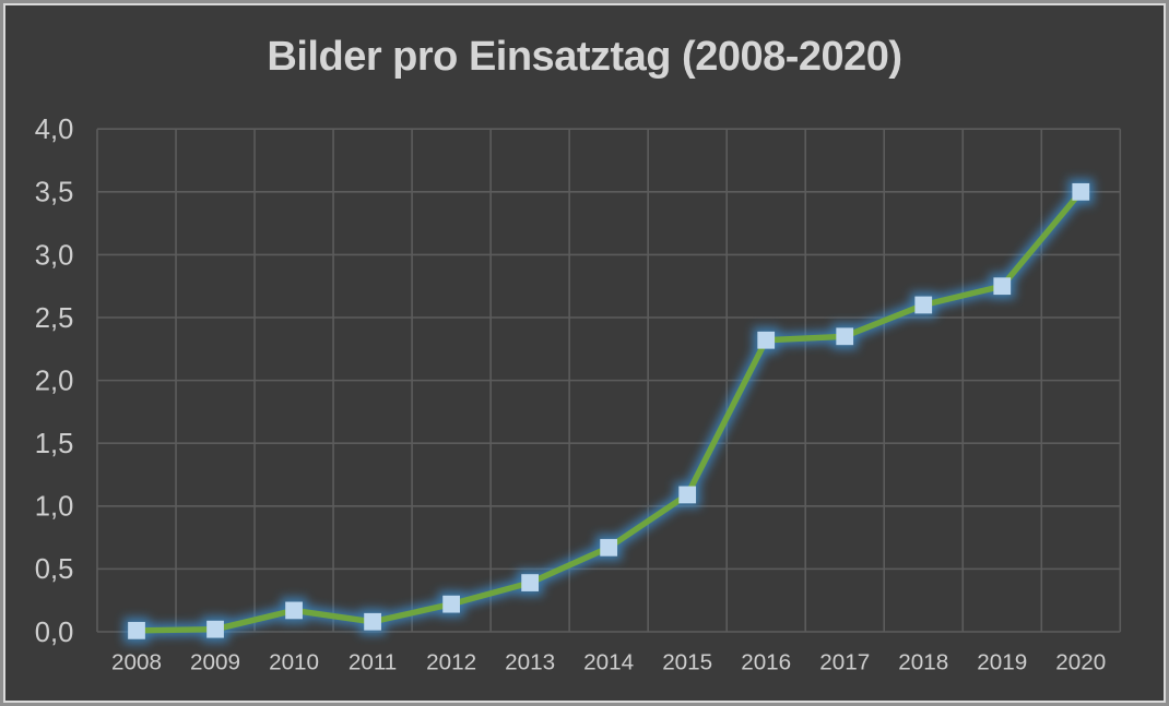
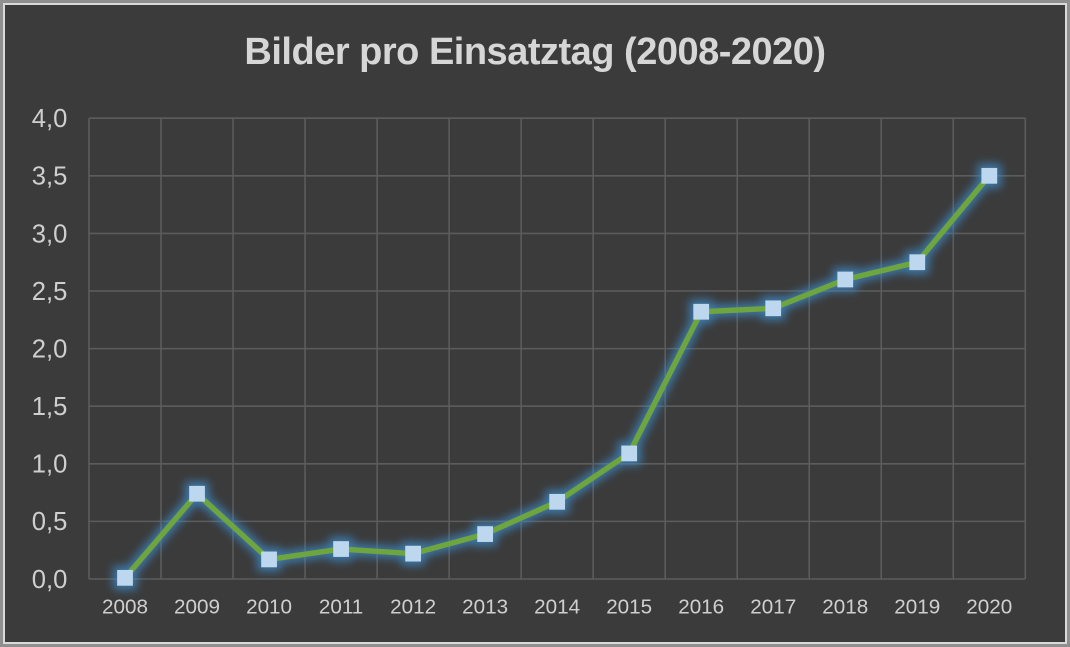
2009: 0,02 -> 0,74
2011: 0,08 -> 0,26
